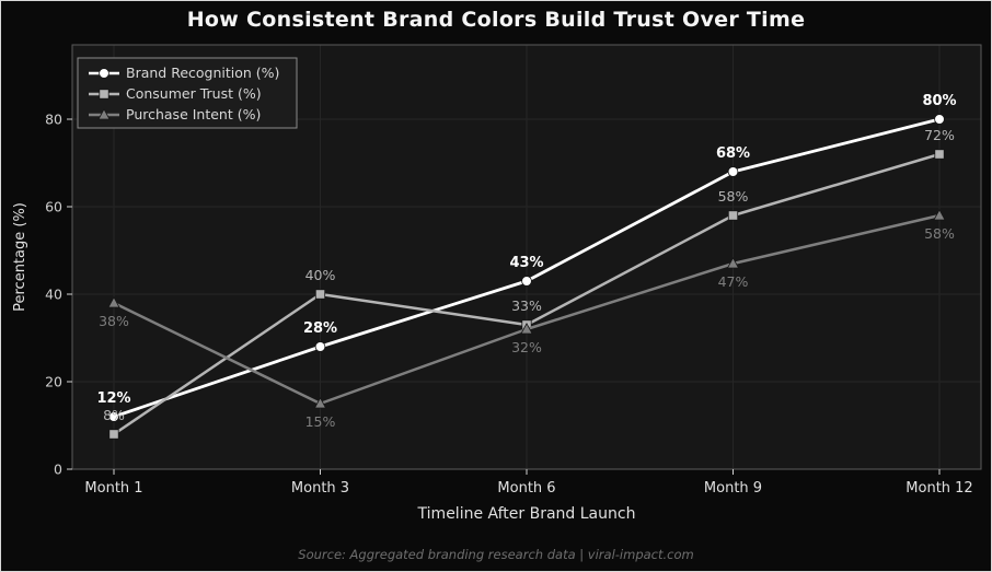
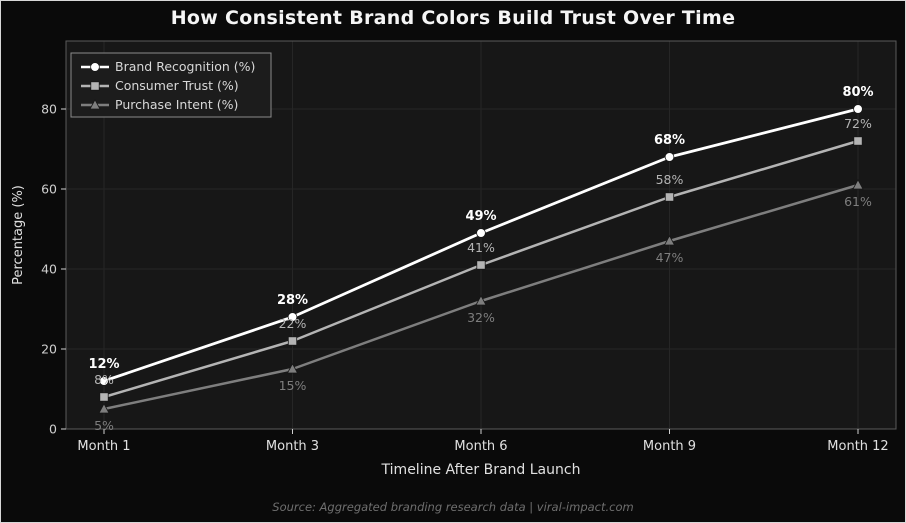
Purchase Intent (%)/Month 1: 38% -> 5%
Consumer Trust (%)/Month 3: 40% -> 22%
Brand Recognition (%)/Month 6: 43% -> 49%
Consumer Trust (%)/Month 6: 33% -> 41%
Purchase Intent (%)/Month 12: 58% -> 61%
